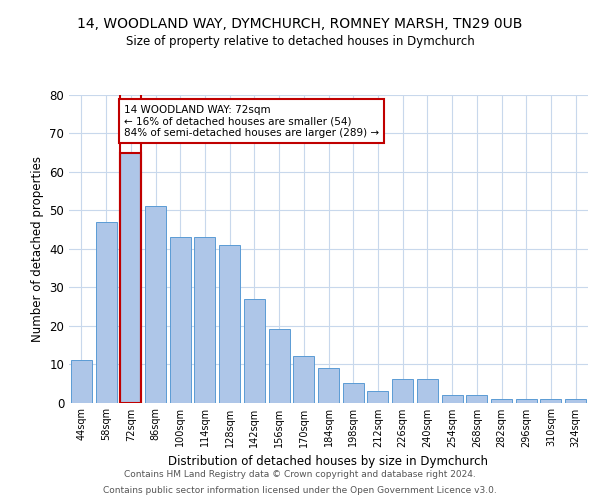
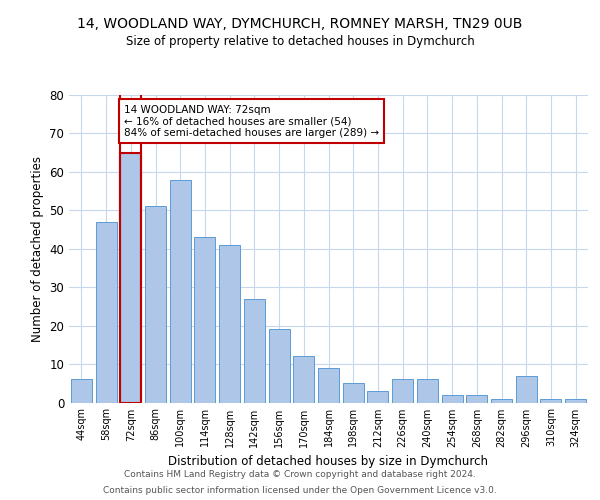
44sqm: 11 -> 6
100sqm: 43 -> 58
296sqm: 1 -> 7
